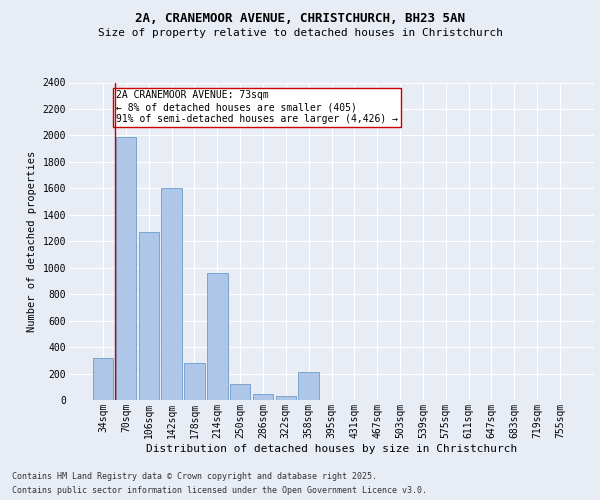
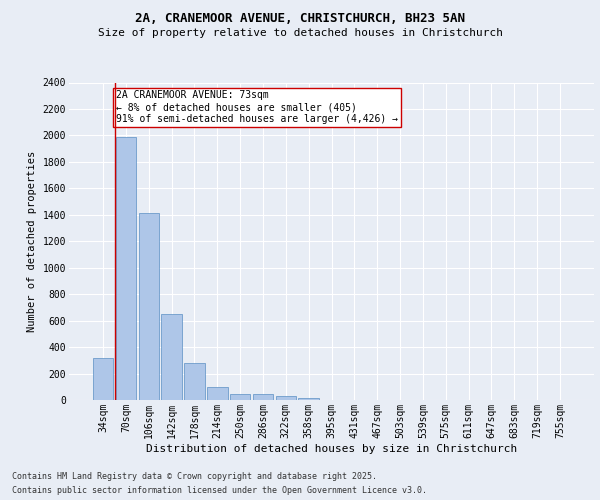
106sqm: 1270 -> 1420
142sqm: 1600 -> 650
214sqm: 960 -> 100
250sqm: 120 -> 50
358sqm: 210 -> 10
